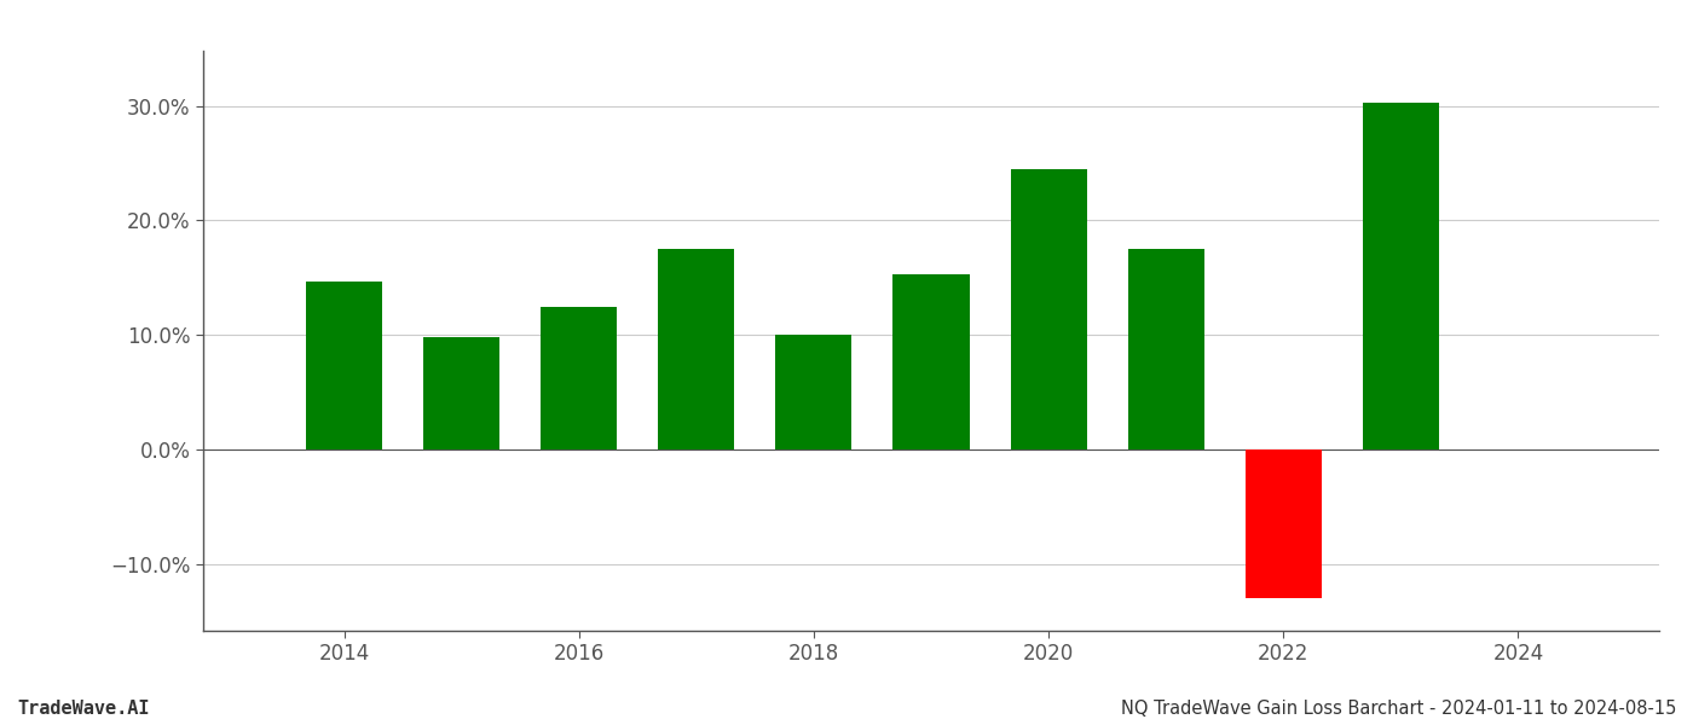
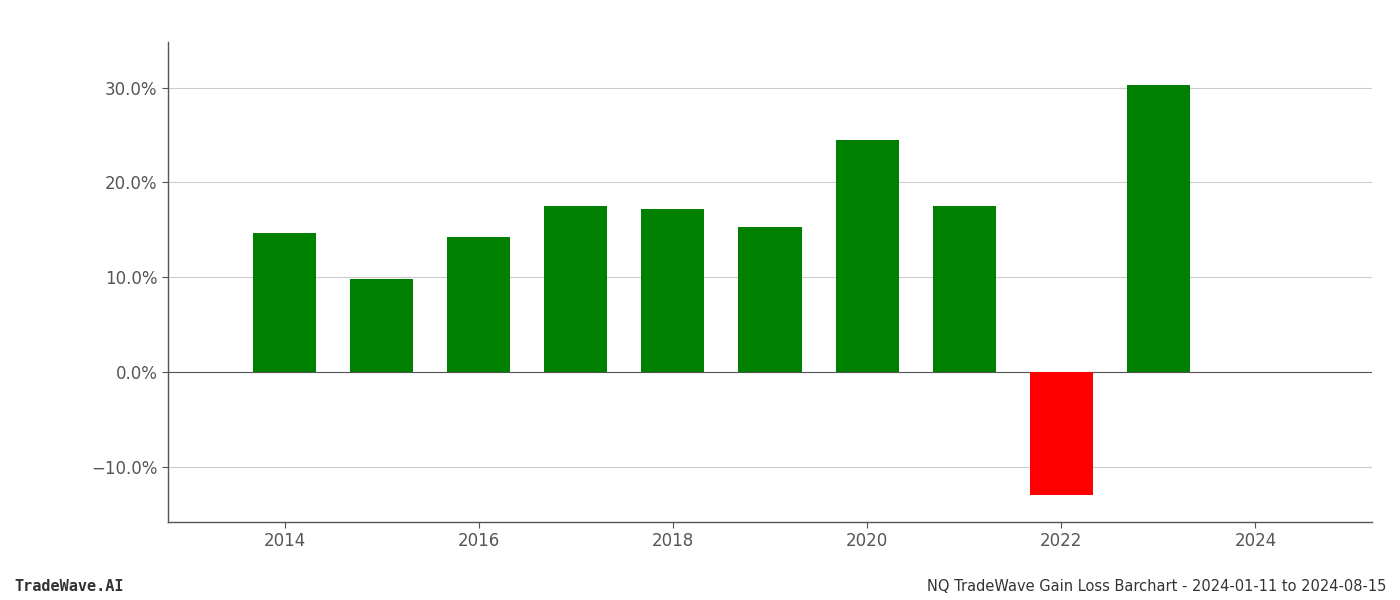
2016: 12.5% -> 14.2%
2018: 10.0% -> 17.2%
